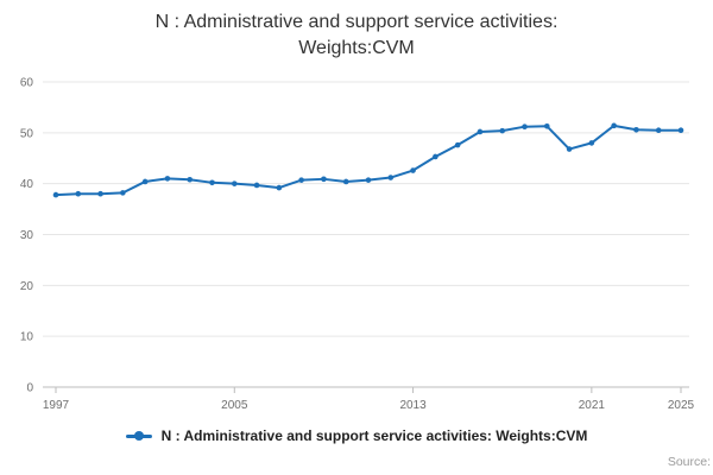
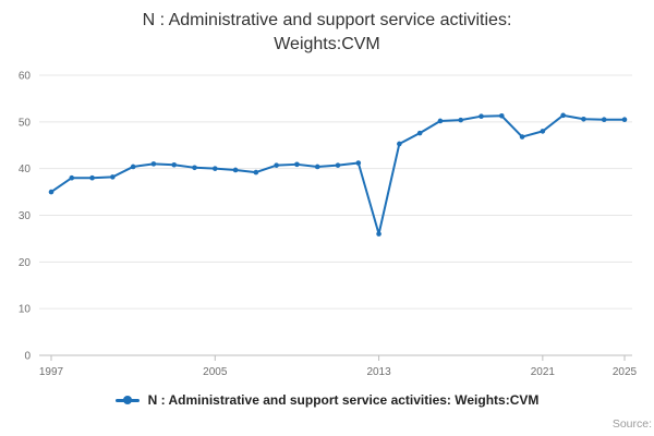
1997: 38 -> 35
2013: 43 -> 26
